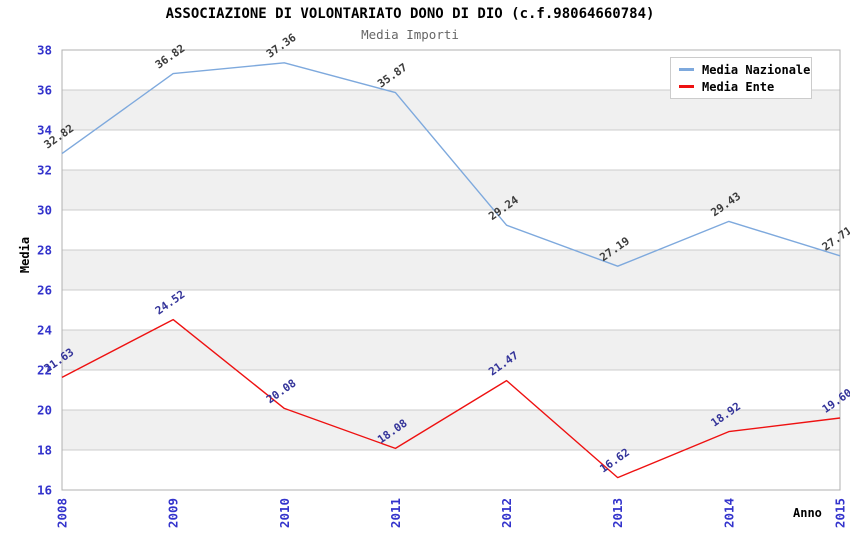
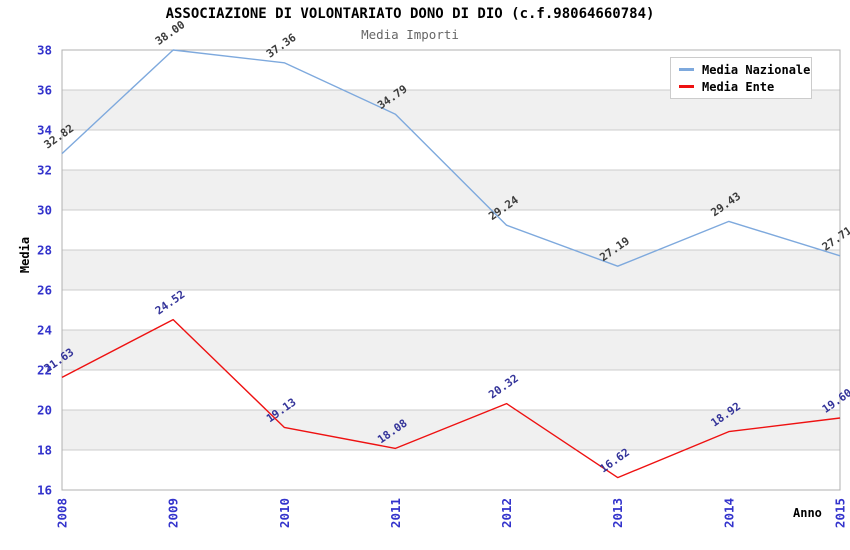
Media Nazionale/2009: 36.82 -> 38.00
Media Ente/2010: 20.08 -> 19.13
Media Nazionale/2011: 35.87 -> 34.79
Media Ente/2012: 21.47 -> 20.32
